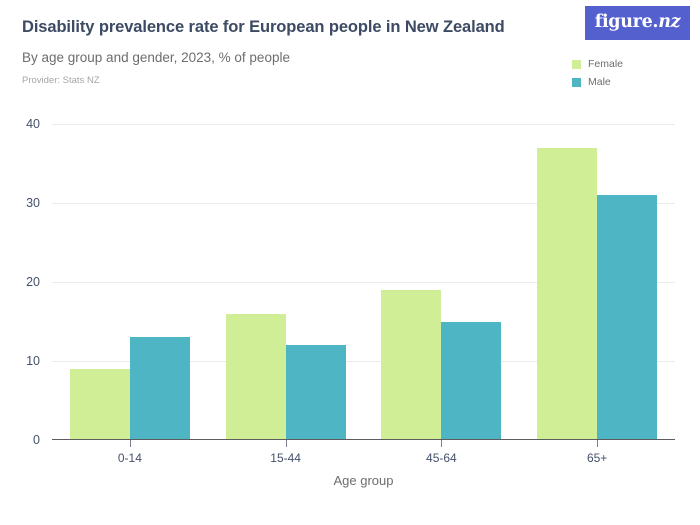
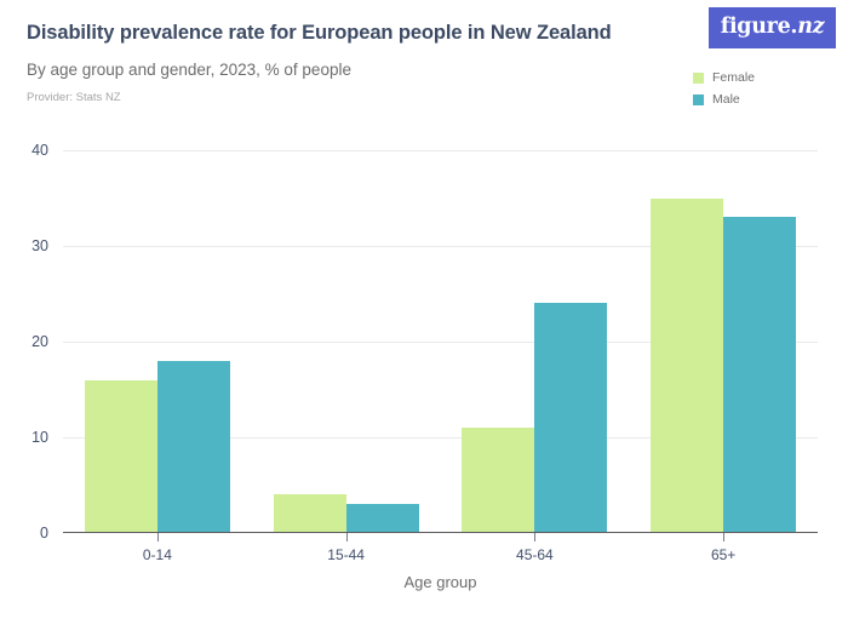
Female/0-14: 9 -> 16
Male/0-14: 13 -> 18
Female/15-44: 16 -> 4
Male/15-44: 12 -> 3
Female/45-64: 19 -> 11
Male/45-64: 15 -> 24
Female/65+: 37 -> 35
Male/65+: 31 -> 33
